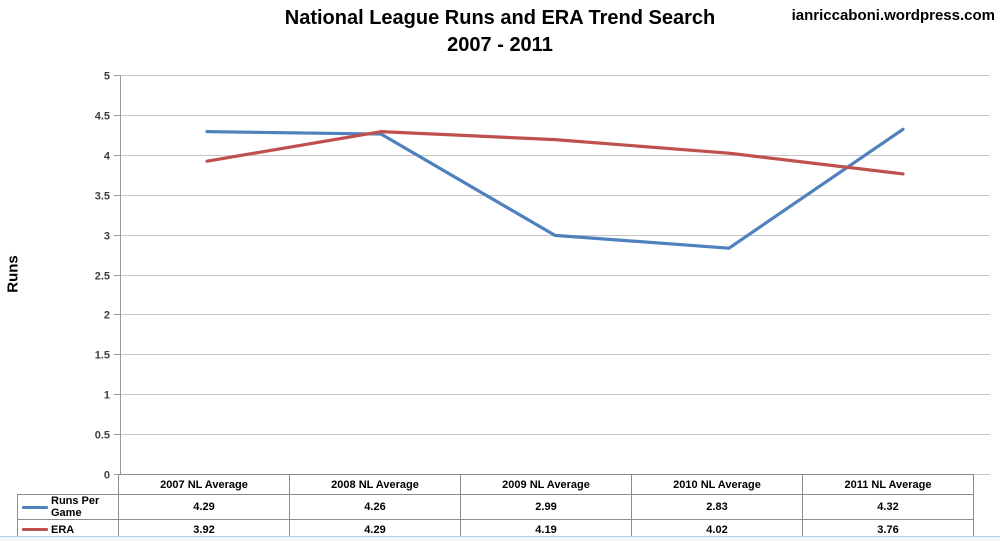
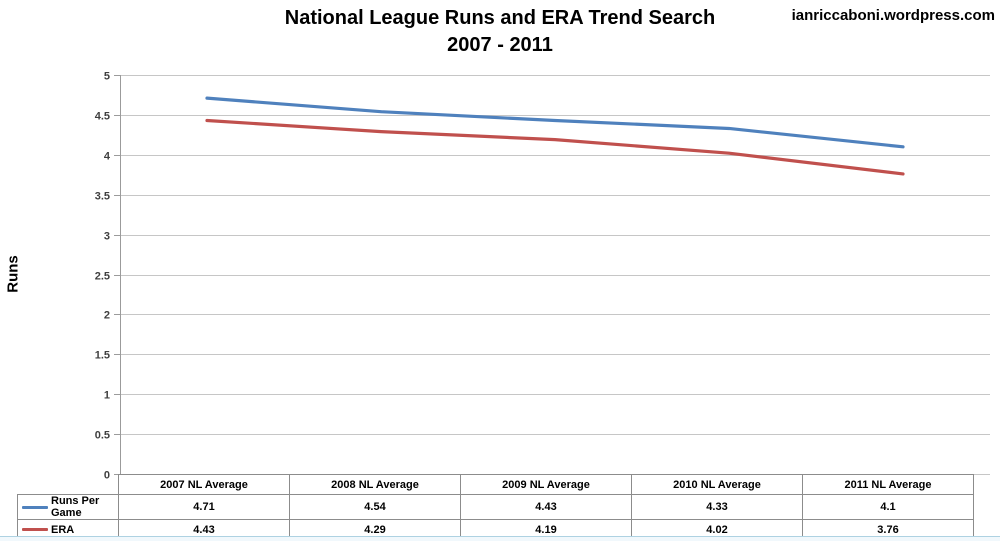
Runs Per Game/2007 NL Average: 4.29 -> 4.71
ERA/2007 NL Average: 3.92 -> 4.43
Runs Per Game/2008 NL Average: 4.26 -> 4.54
Runs Per Game/2009 NL Average: 2.99 -> 4.43
Runs Per Game/2010 NL Average: 2.83 -> 4.33
Runs Per Game/2011 NL Average: 4.32 -> 4.1
